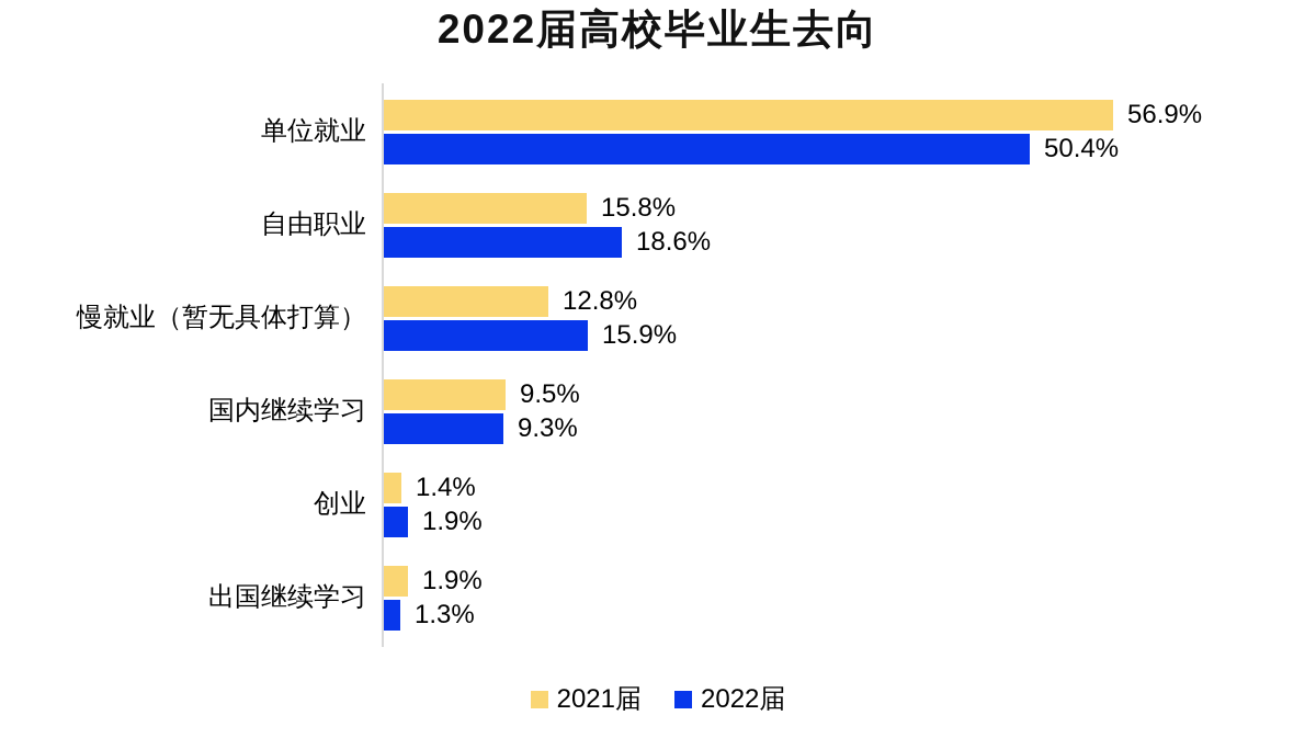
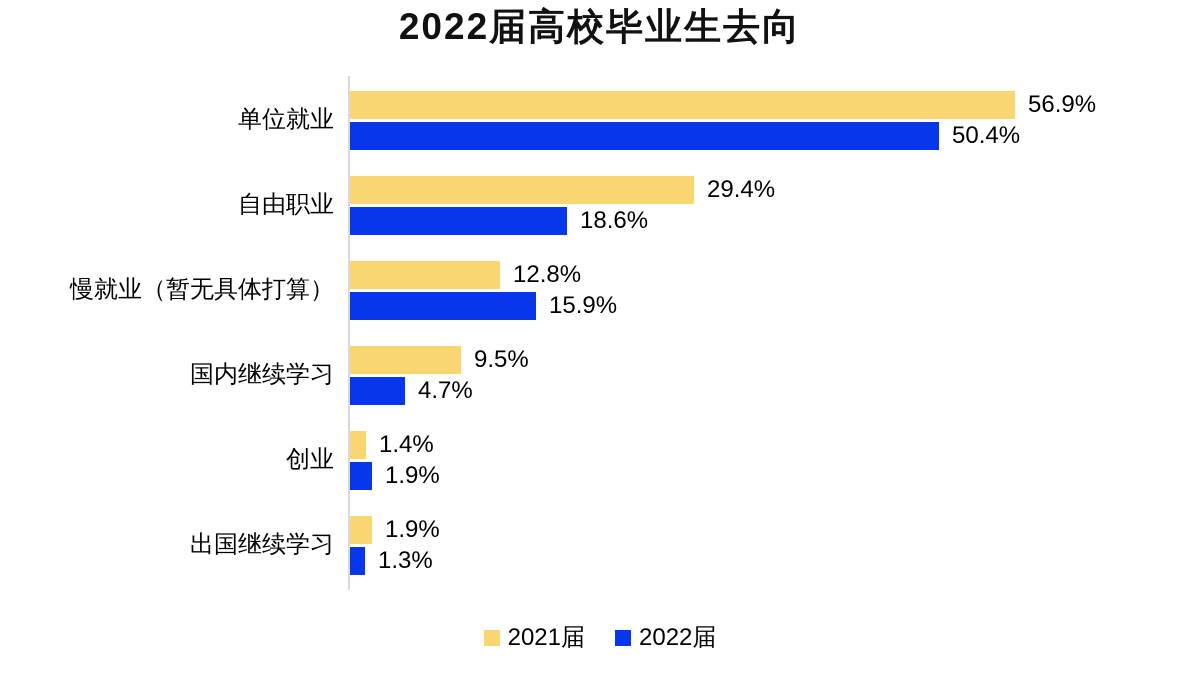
2021届/自由职业: 15.8% -> 29.4%
2022届/国内继续学习: 9.3% -> 4.7%
